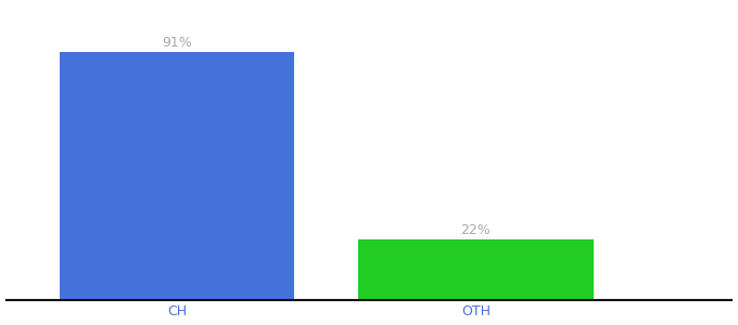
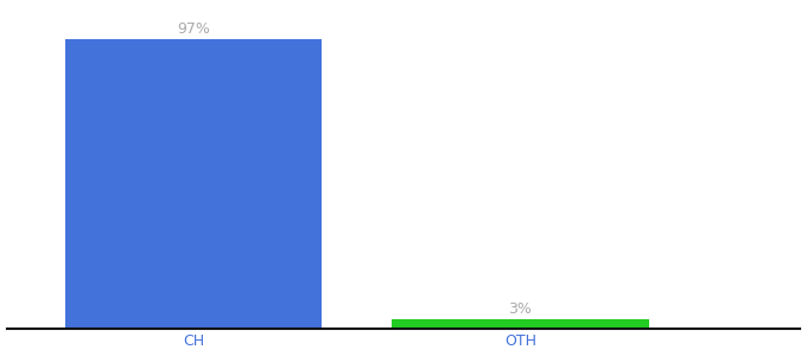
CH: 91% -> 97%
OTH: 22% -> 3%
